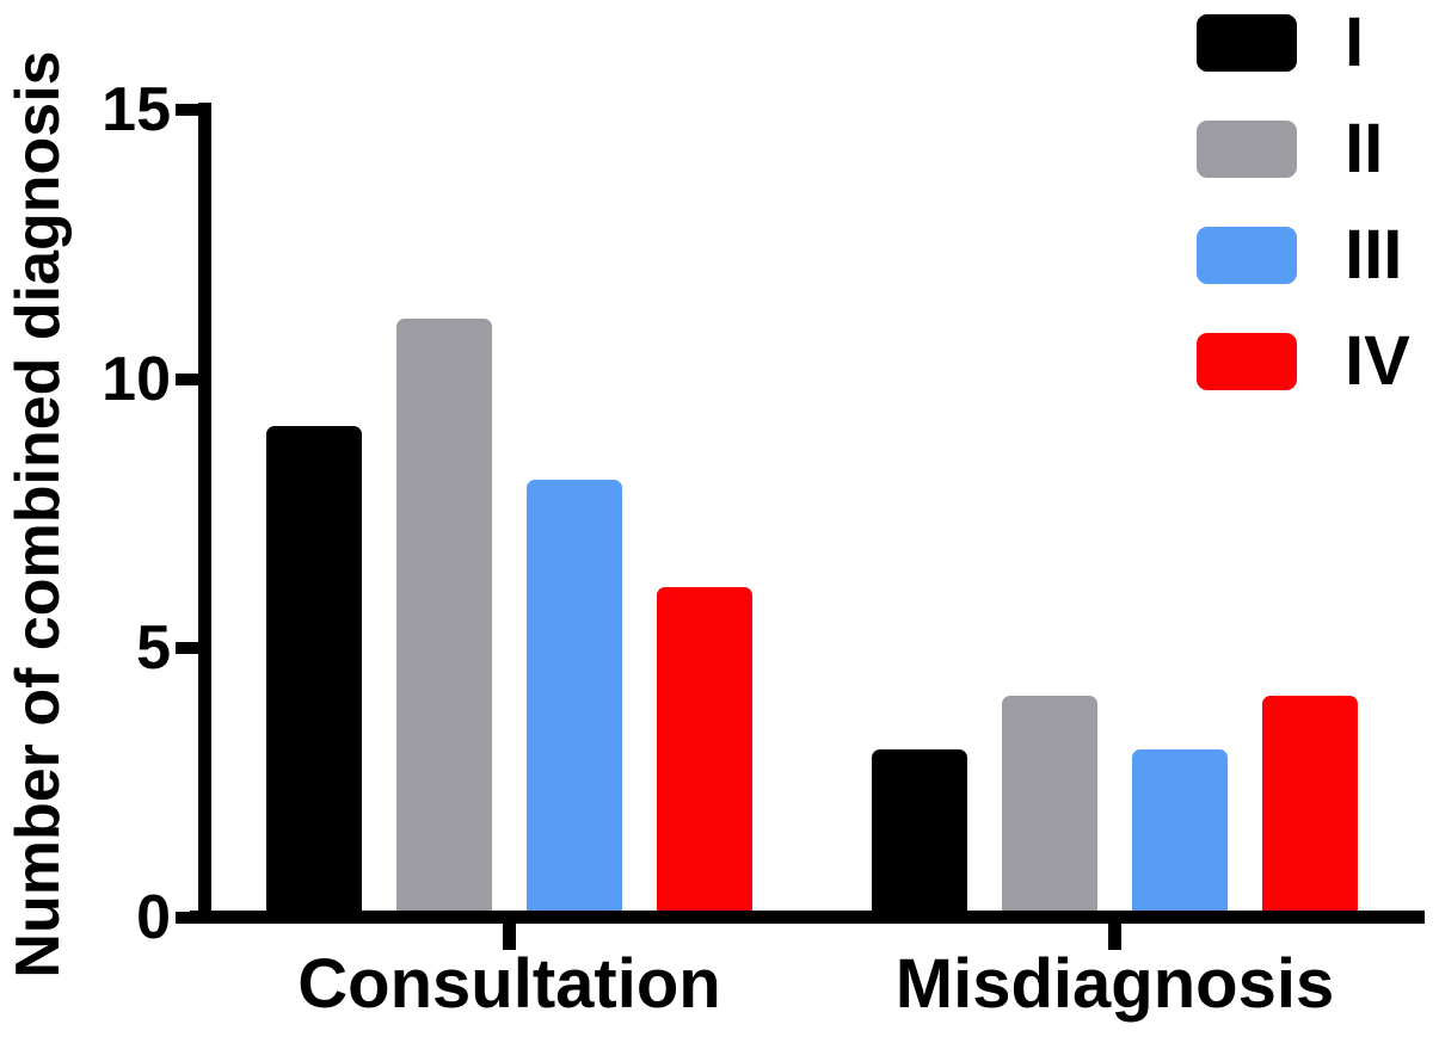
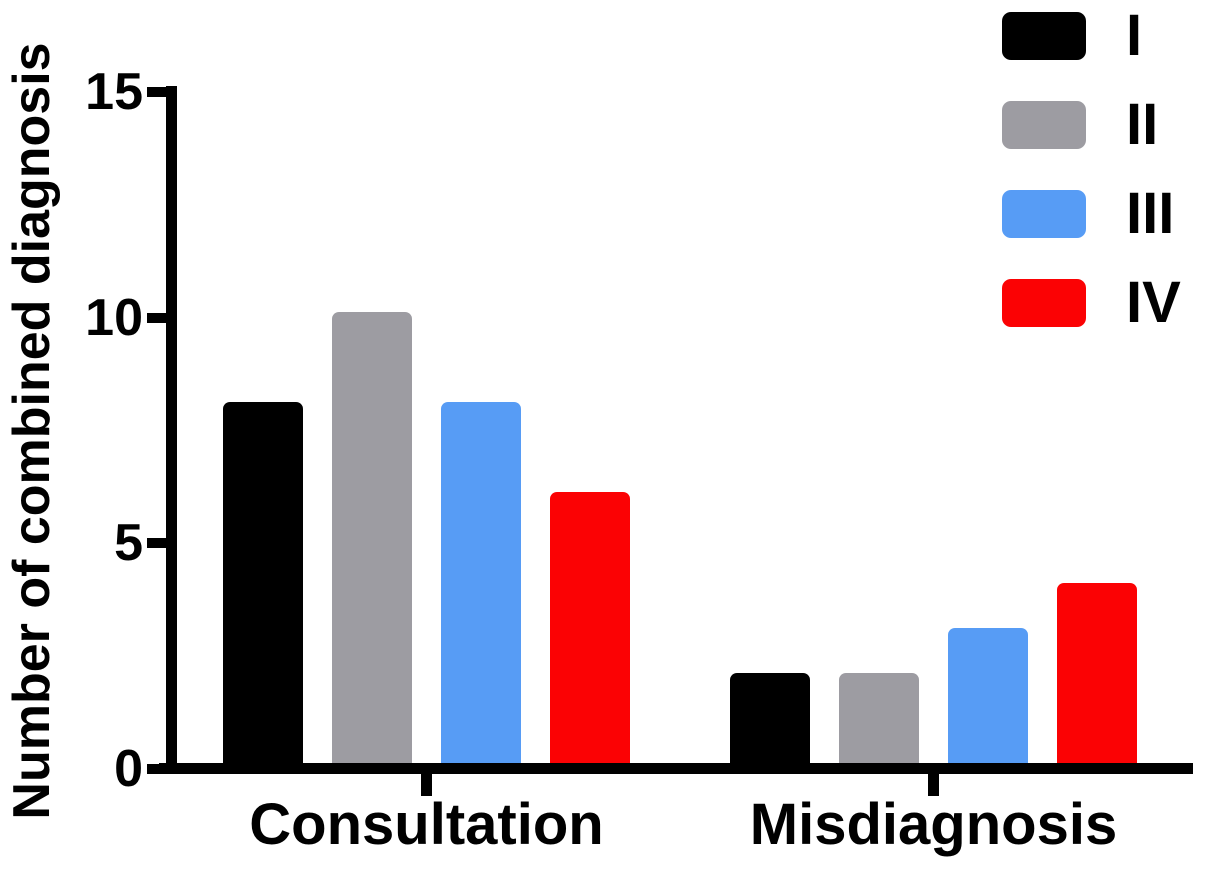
I/Consultation: 9 -> 8
II/Consultation: 11 -> 10
I/Misdiagnosis: 3 -> 2
II/Misdiagnosis: 4 -> 2
